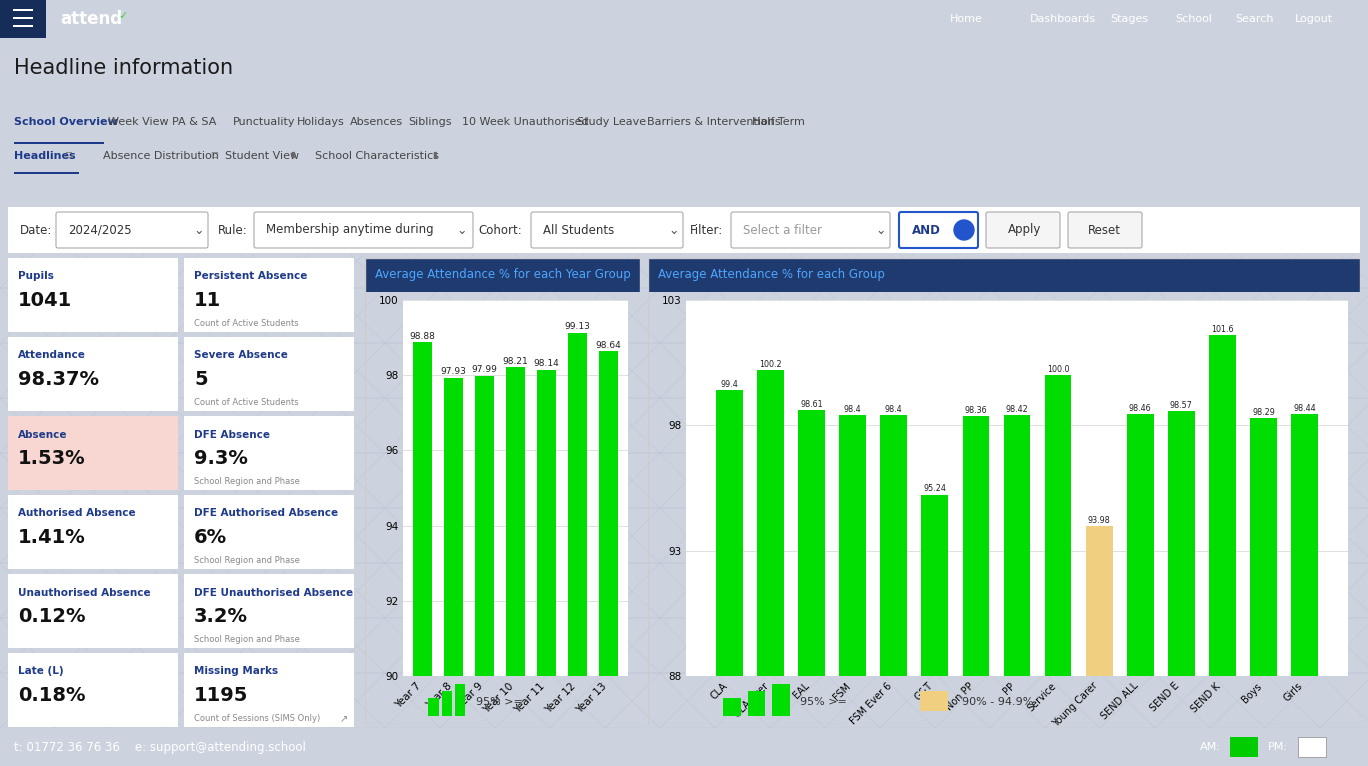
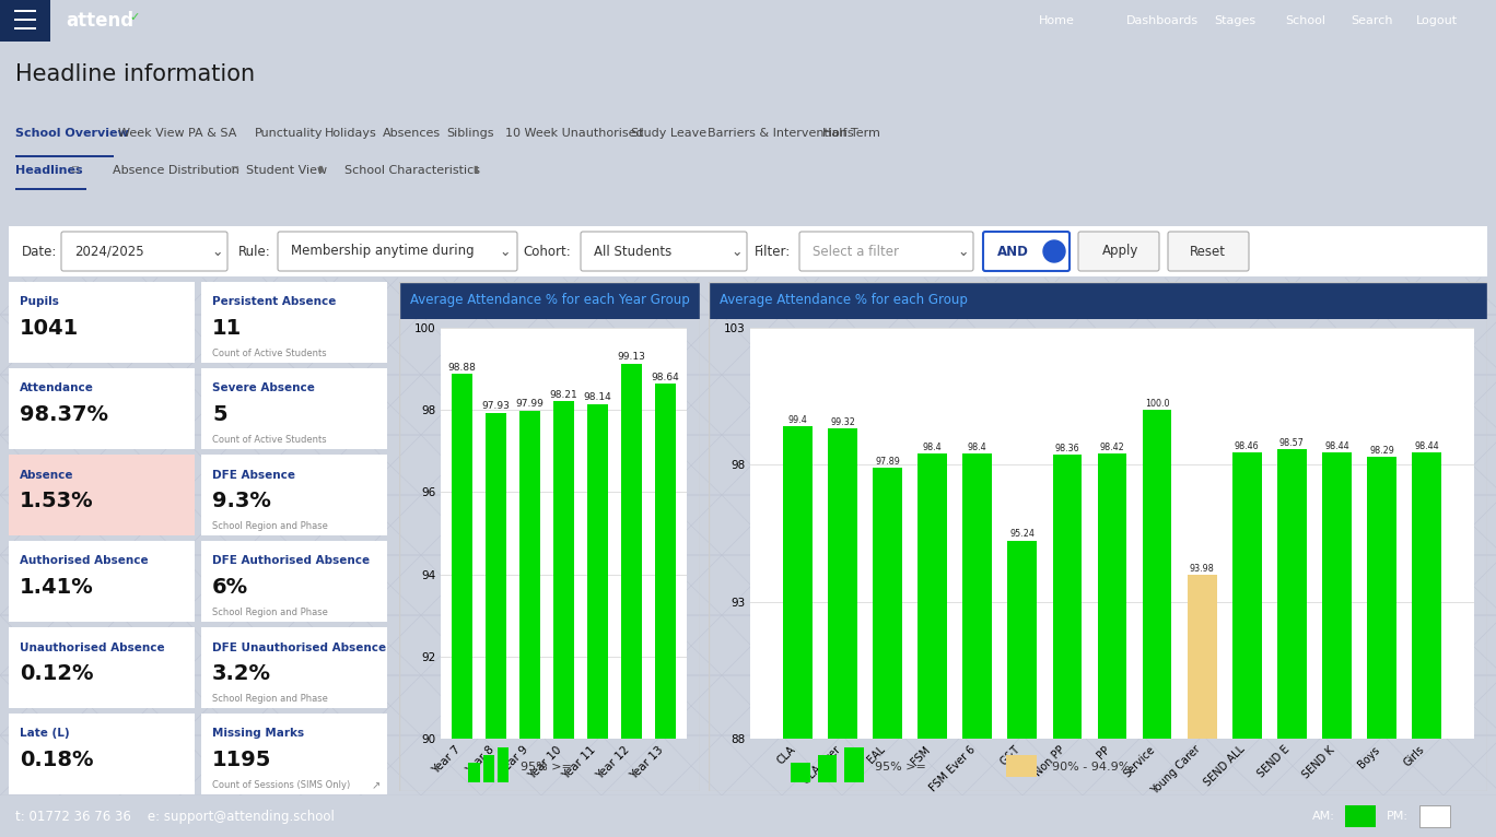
CLA Ever: 100.2 -> 99.32
EAL: 98.61 -> 97.89
SEND K: 101.6 -> 98.44
